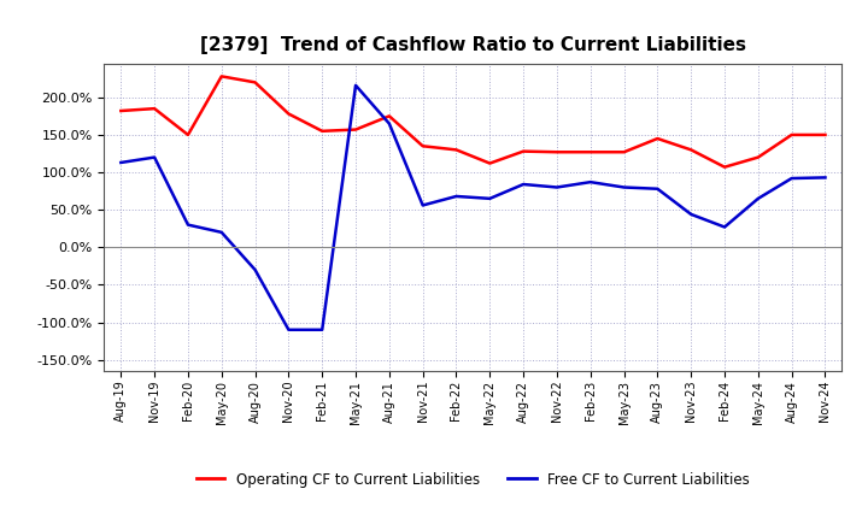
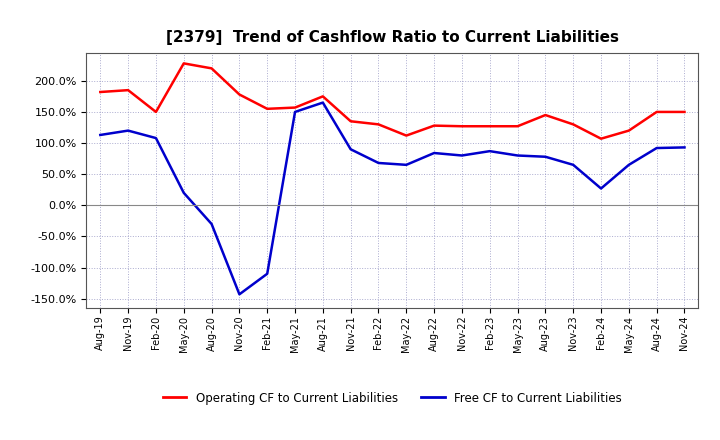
Free CF to Current Liabilities/Feb-20: 30% -> 108%
Free CF to Current Liabilities/Nov-20: -110% -> -143%
Free CF to Current Liabilities/May-21: 216% -> 150%
Free CF to Current Liabilities/Nov-21: 56% -> 90%
Free CF to Current Liabilities/Nov-23: 44% -> 65%
